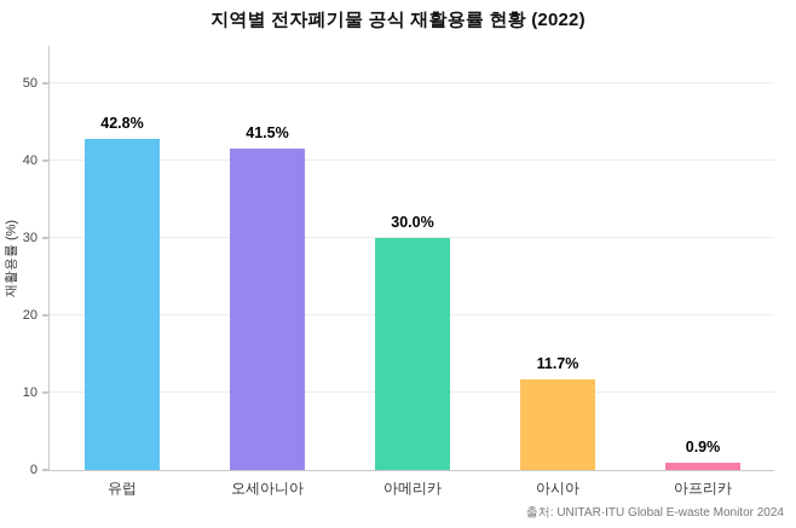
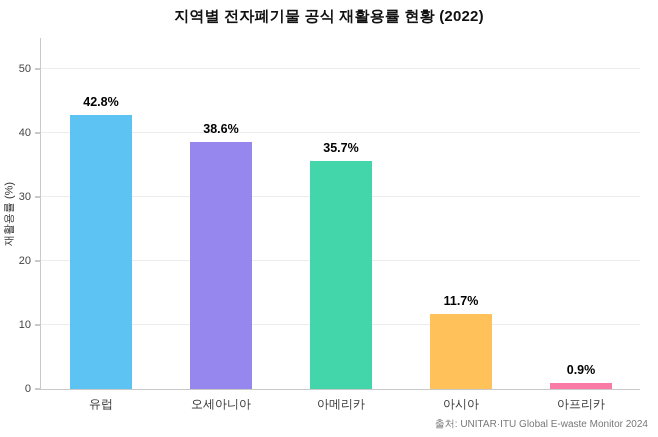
오세아니아: 41.5% -> 38.6%
아메리카: 30.0% -> 35.7%
